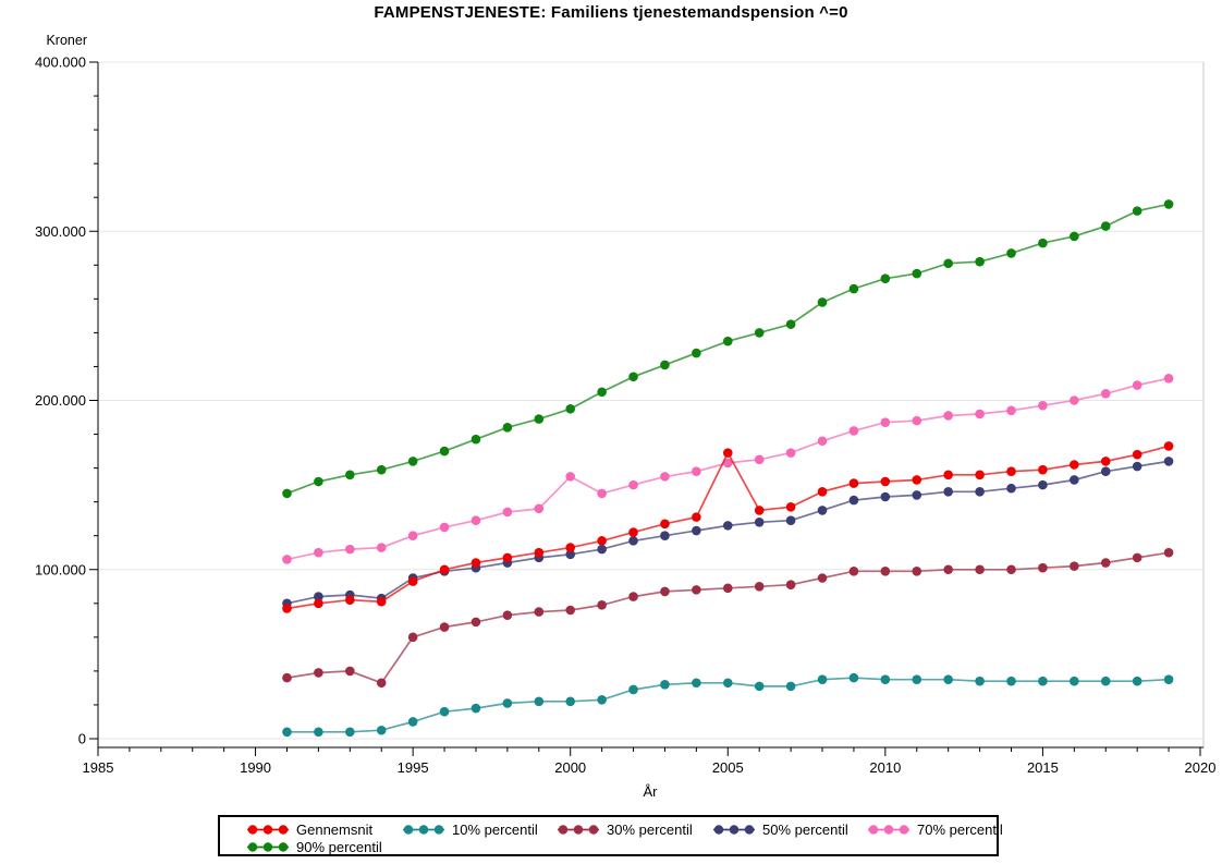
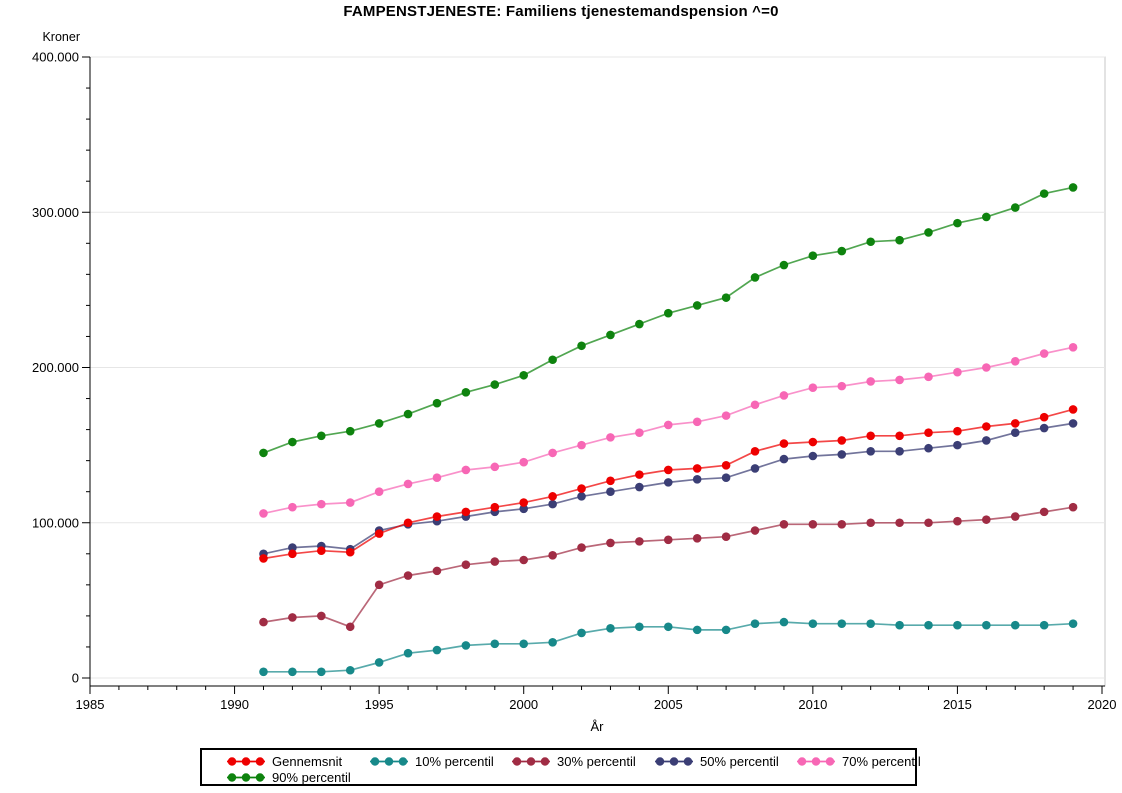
70% percentil/2000: 155000 -> 139000
Gennemsnit/2005: 169000 -> 134000
